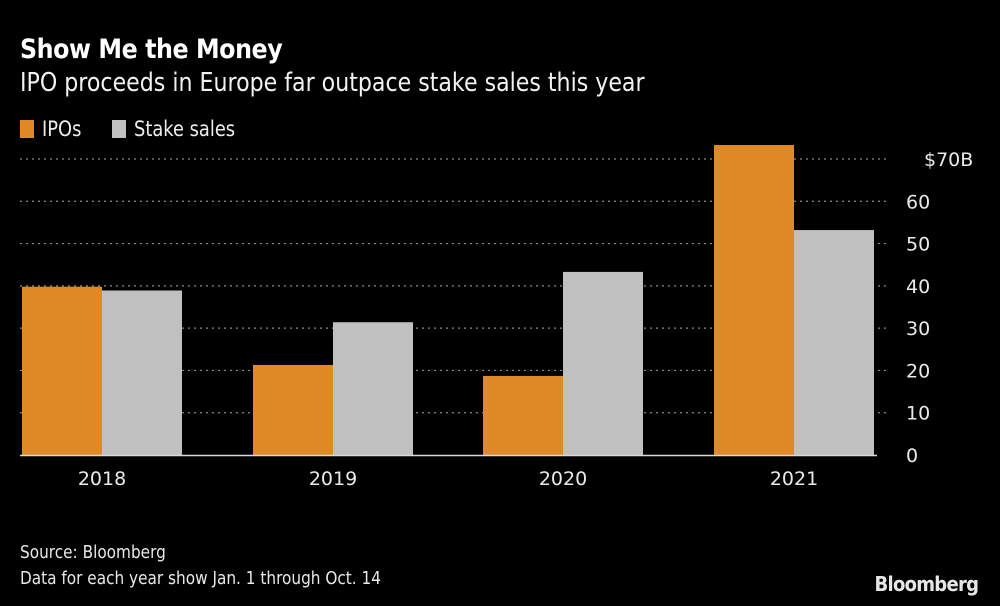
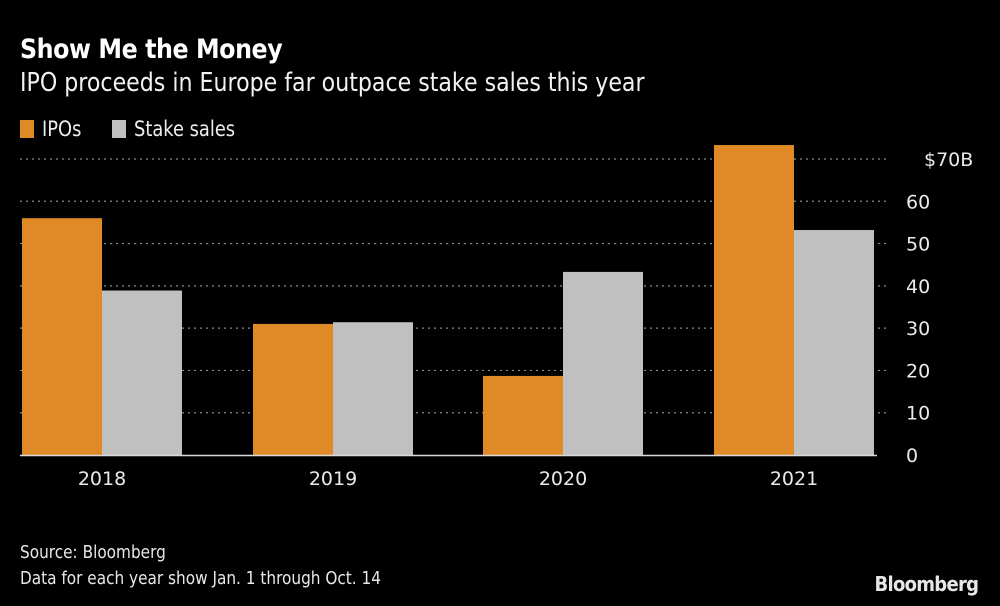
IPOs/2018: 40 -> 56
IPOs/2019: 21 -> 31
